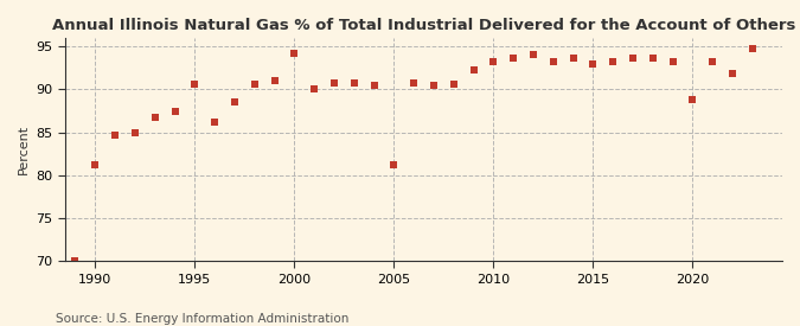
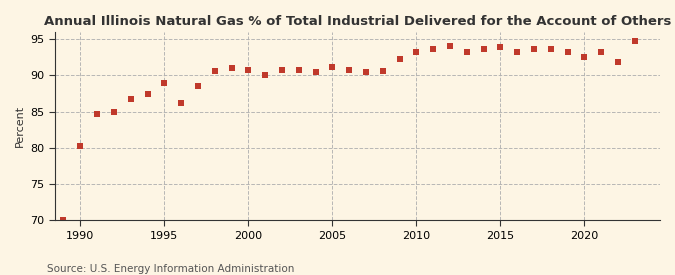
1990: 81.2 -> 80.3
1995: 90.6 -> 89.0
2000: 94.2 -> 90.8
2005: 81.2 -> 91.1
2015: 93.0 -> 93.9
2020: 88.8 -> 92.6
